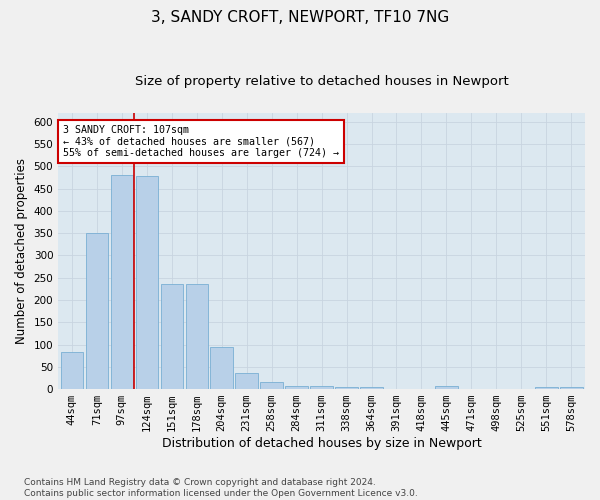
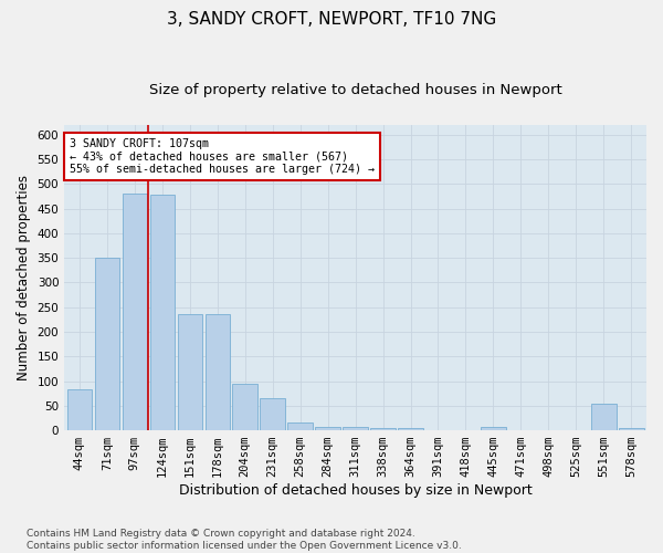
231sqm: 37 -> 65
551sqm: 5 -> 55
